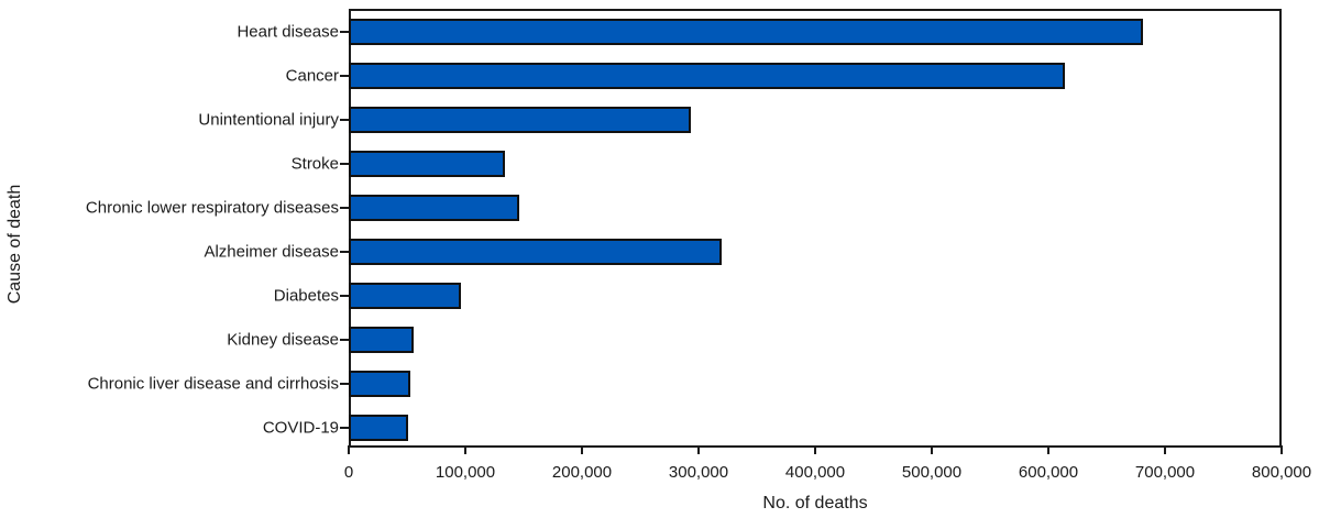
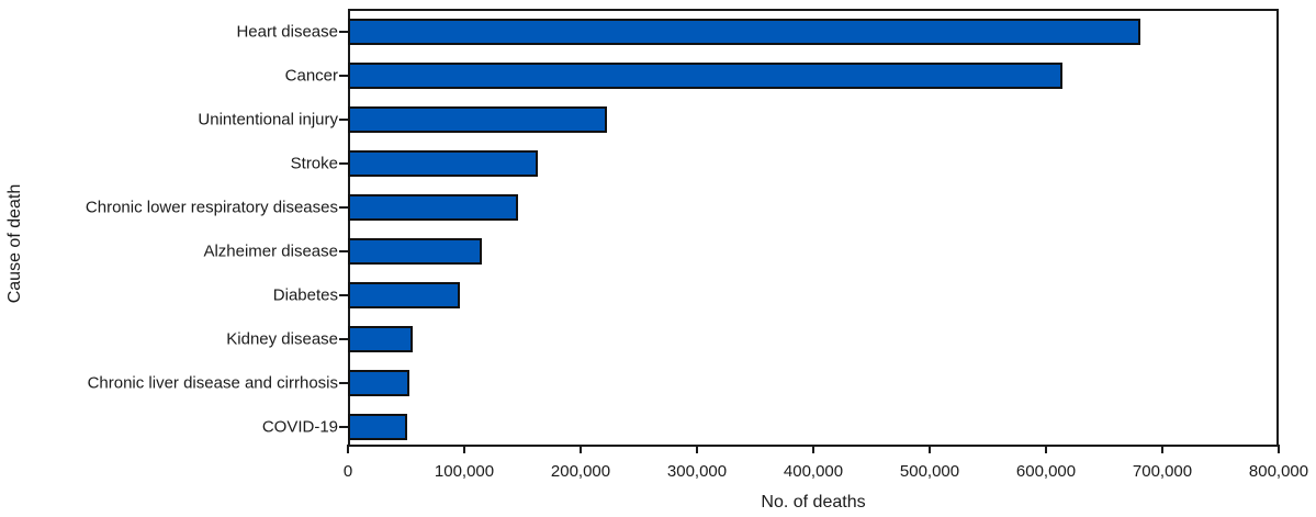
Unintentional injury: 293000 -> 223000
Stroke: 134000 -> 163000
Alzheimer disease: 320000 -> 115000
